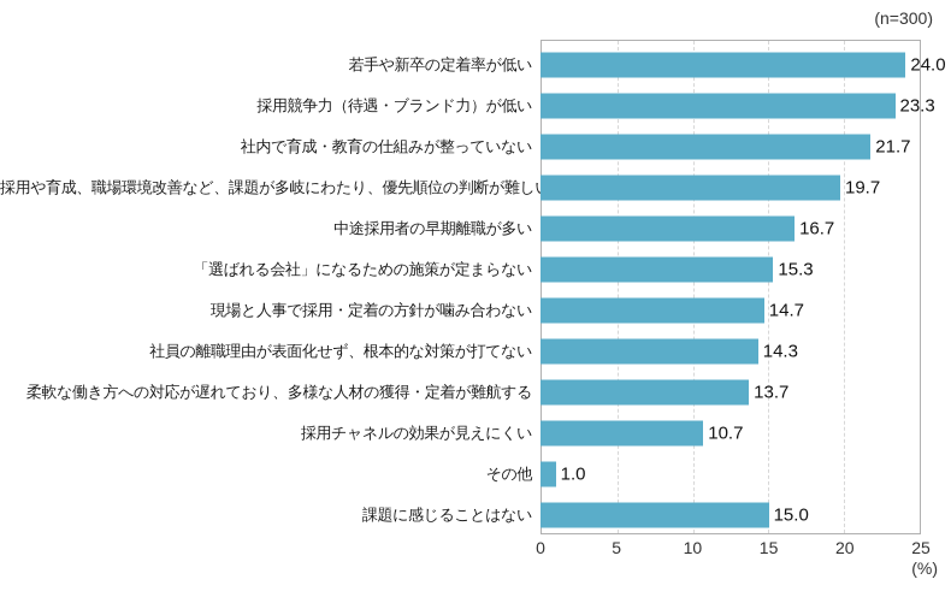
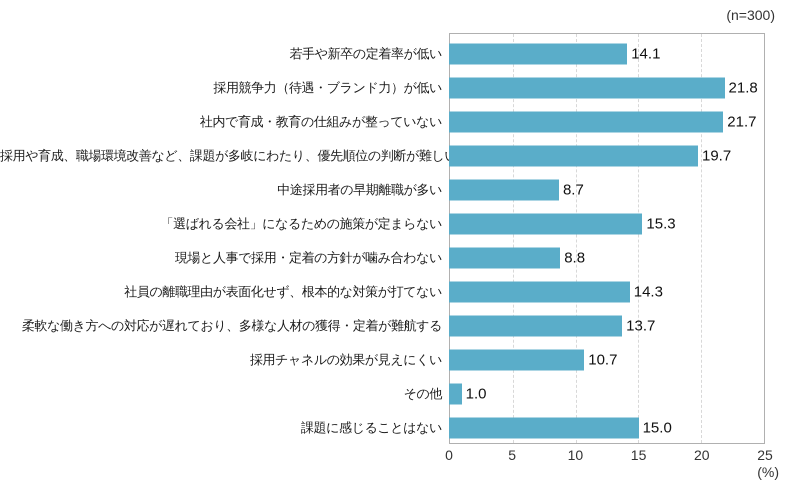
若手や新卒の定着率が低い: 24.0 -> 14.1
採用競争力（待遇・ブランド力）が低い: 23.3 -> 21.8
中途採用者の早期離職が多い: 16.7 -> 8.7
現場と人事で採用・定着の方針が噛み合わない: 14.7 -> 8.8
